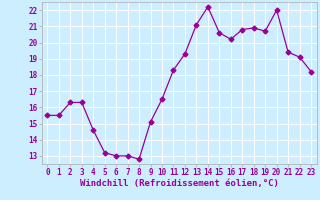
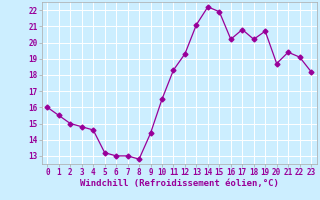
0: 15.5 -> 16.0
2: 16.3 -> 15.0
3: 16.3 -> 14.8
9: 15.1 -> 14.4
15: 20.6 -> 21.9
18: 20.9 -> 20.2
20: 22.0 -> 18.7
